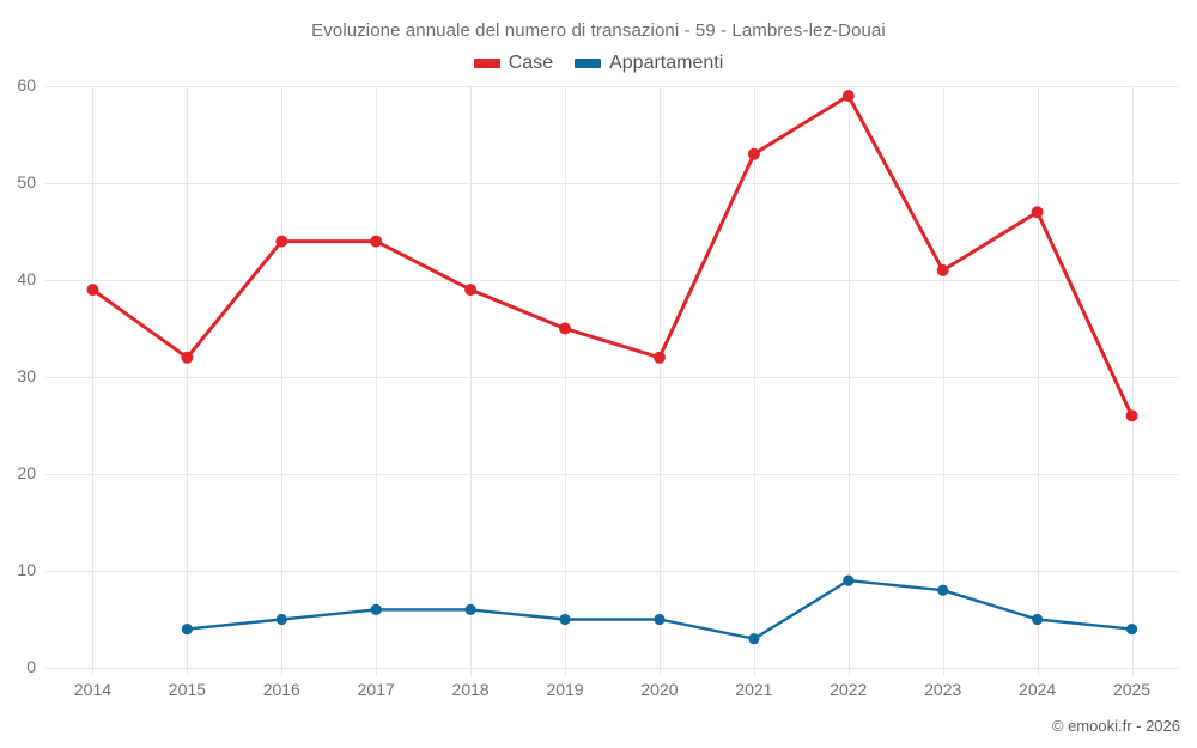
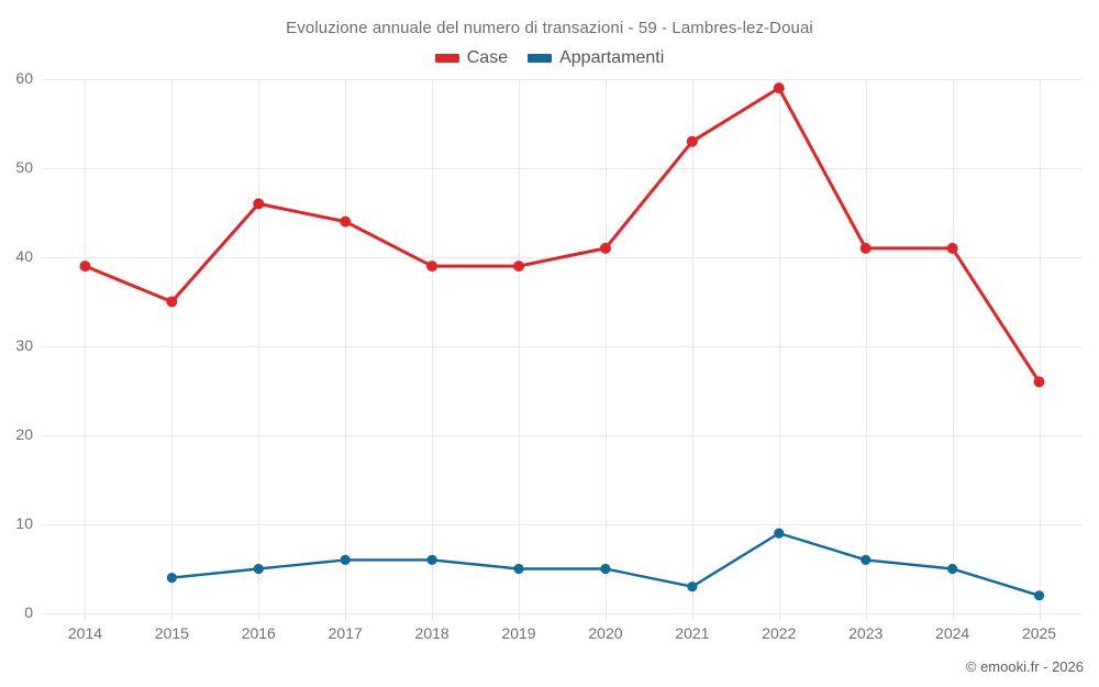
Case/2015: 32 -> 35
Case/2016: 44 -> 46
Case/2019: 35 -> 39
Case/2020: 32 -> 41
Appartamenti/2023: 8 -> 6
Case/2024: 47 -> 41
Appartamenti/2025: 4 -> 2
